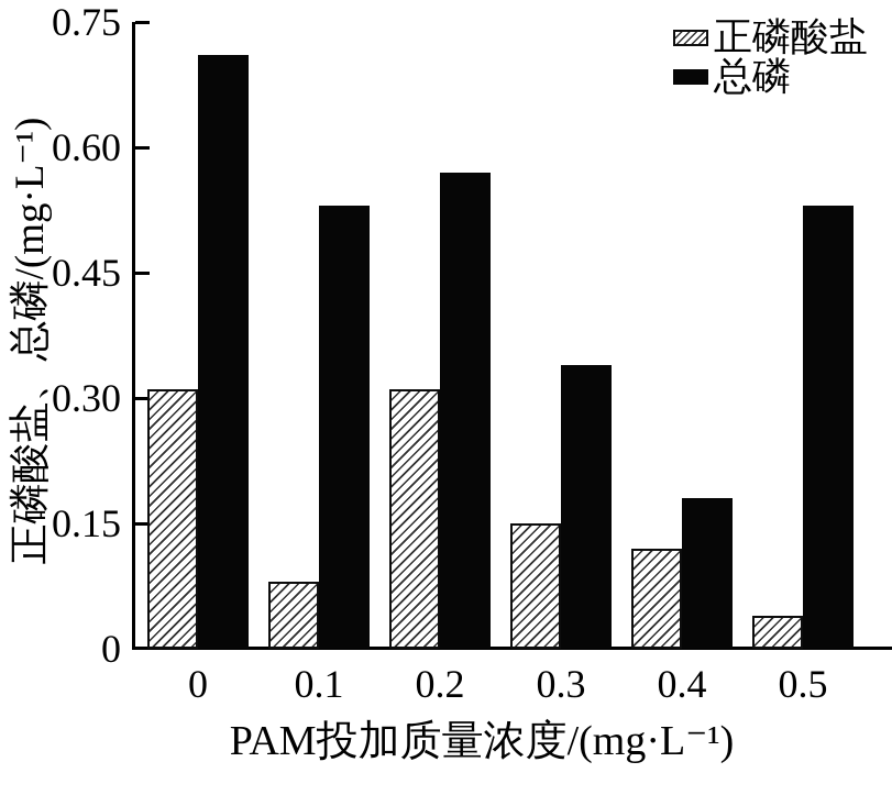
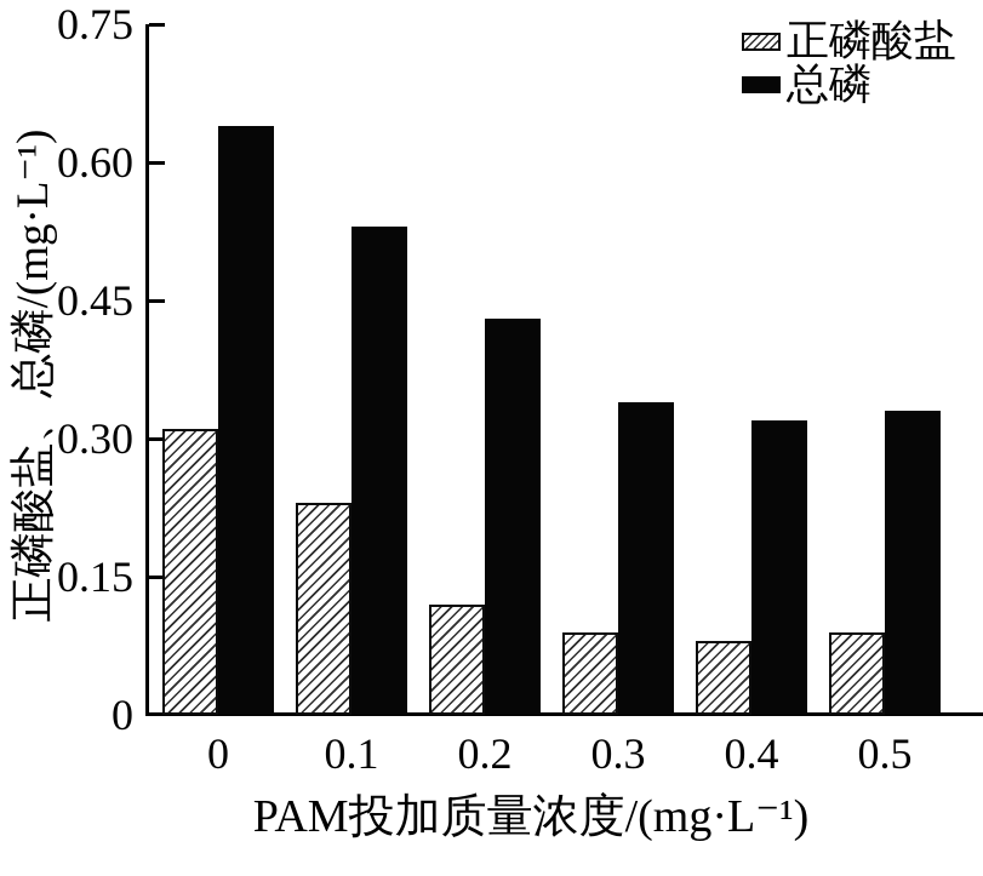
总磷/0: 0.71 -> 0.64
正磷酸盐/0.1: 0.08 -> 0.23
正磷酸盐/0.2: 0.31 -> 0.12
总磷/0.2: 0.57 -> 0.43
正磷酸盐/0.3: 0.15 -> 0.09
正磷酸盐/0.4: 0.12 -> 0.08
总磷/0.4: 0.18 -> 0.32
正磷酸盐/0.5: 0.04 -> 0.09
总磷/0.5: 0.53 -> 0.33
